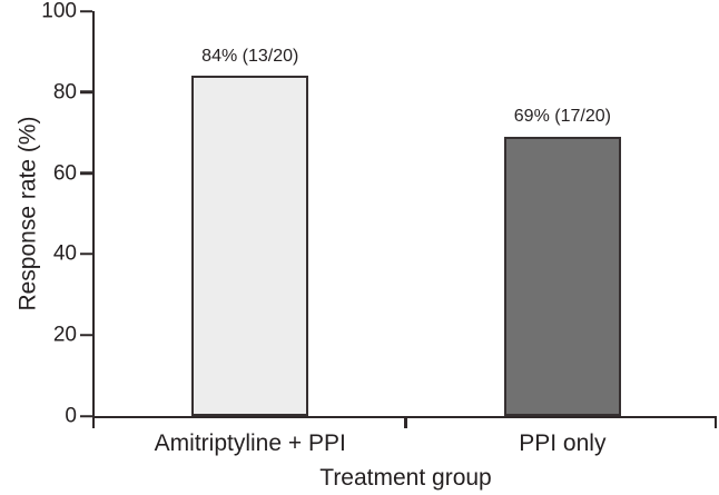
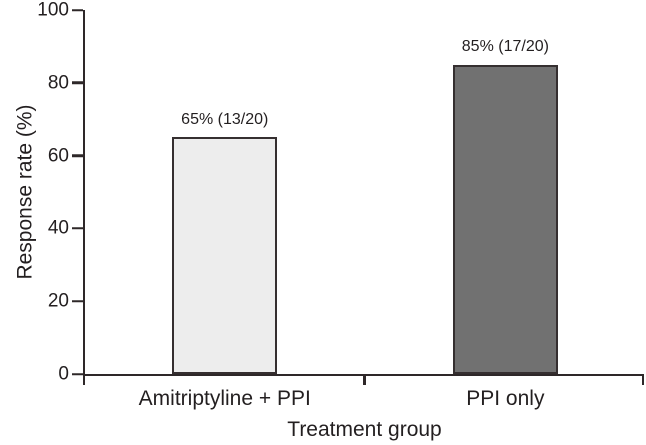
Amitriptyline + PPI: 84% -> 65%
PPI only: 69% -> 85%
